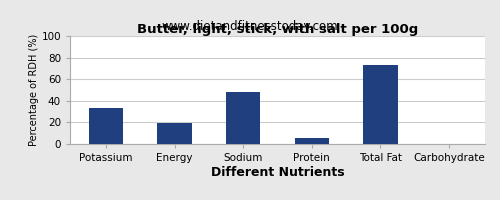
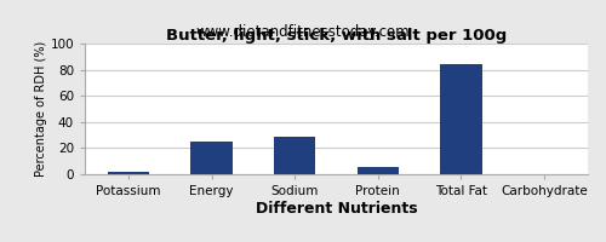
Potassium: 33 -> 2
Energy: 19 -> 25
Sodium: 48 -> 29
Total Fat: 73 -> 84
